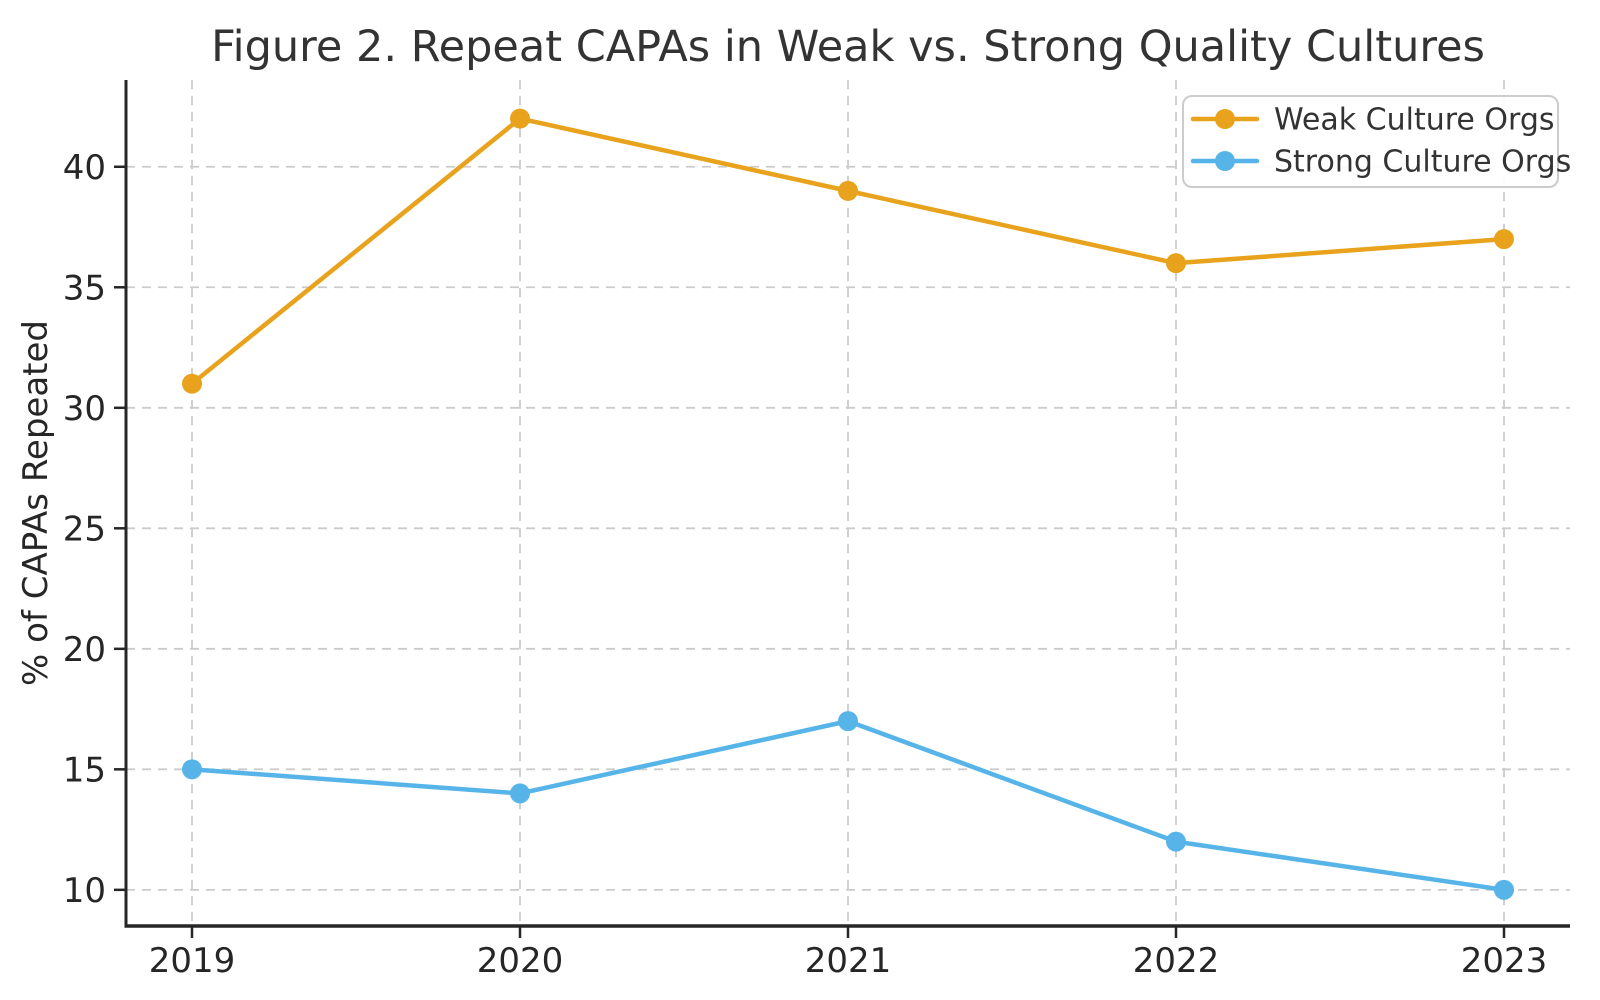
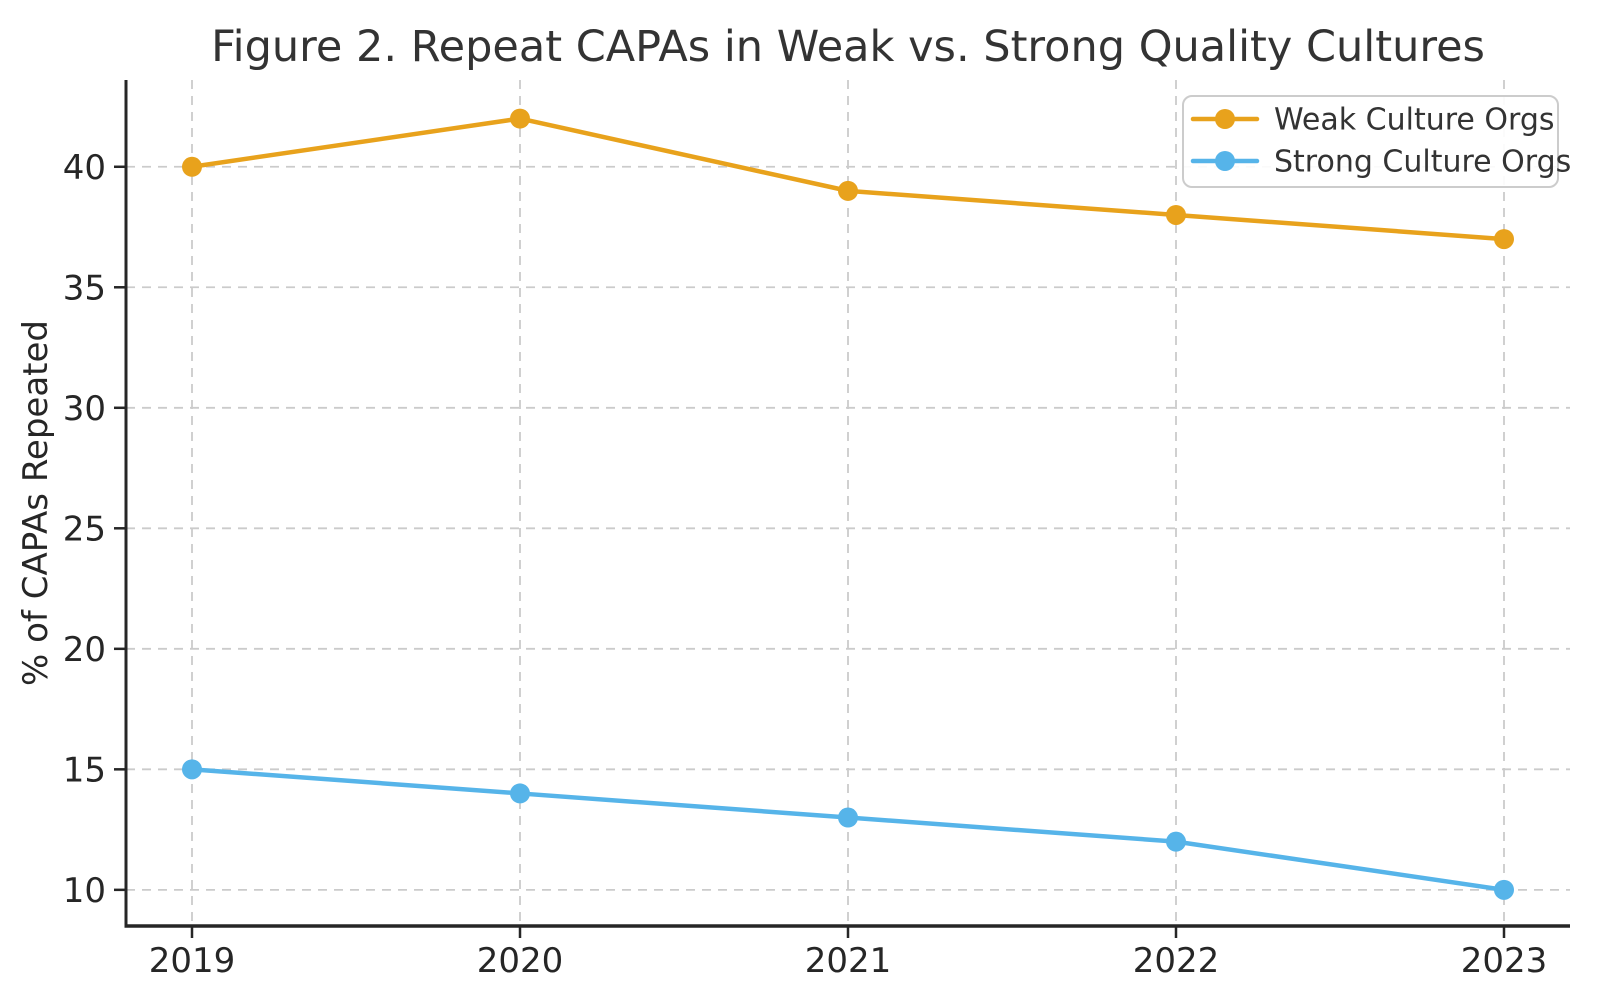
Weak Culture Orgs/2019: 31 -> 40
Strong Culture Orgs/2021: 17 -> 13
Weak Culture Orgs/2022: 36 -> 38
